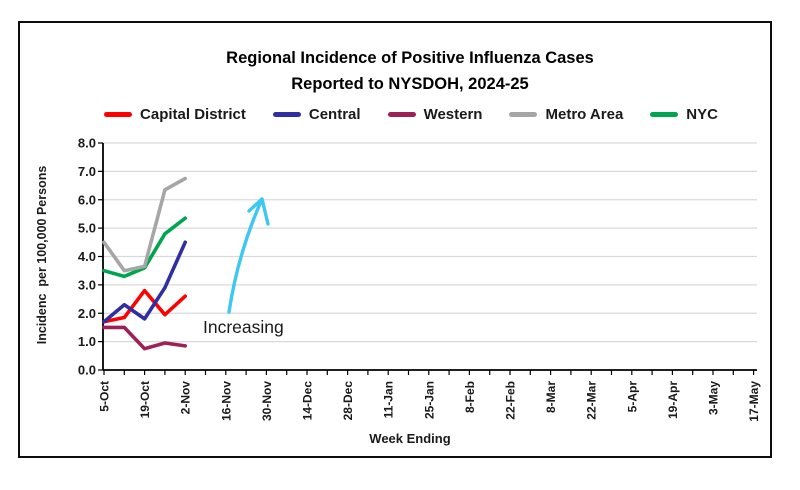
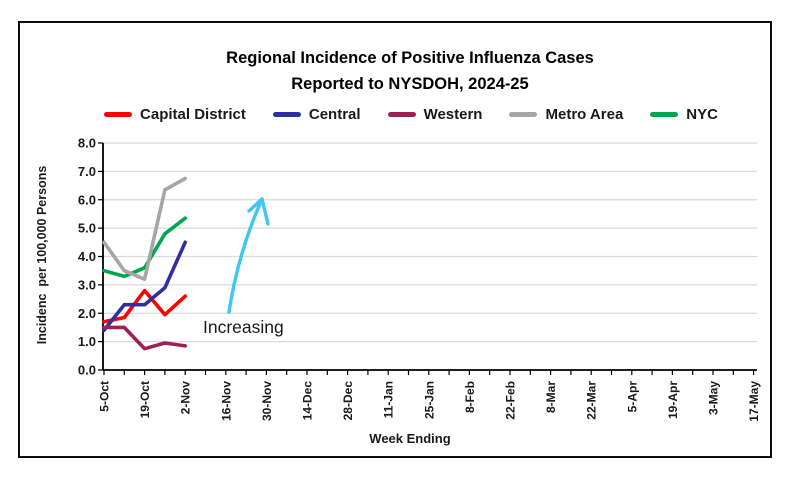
Central/5-Oct: 1.7 -> 1.4
Central/19-Oct: 1.8 -> 2.3
Metro Area/19-Oct: 3.6 -> 3.2
